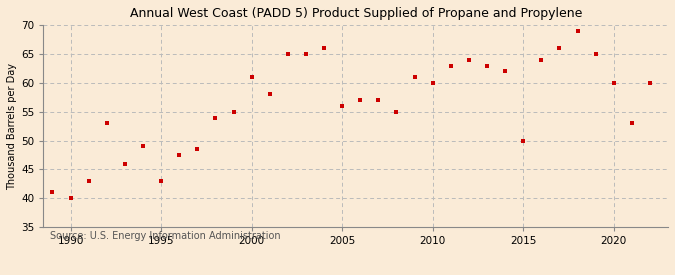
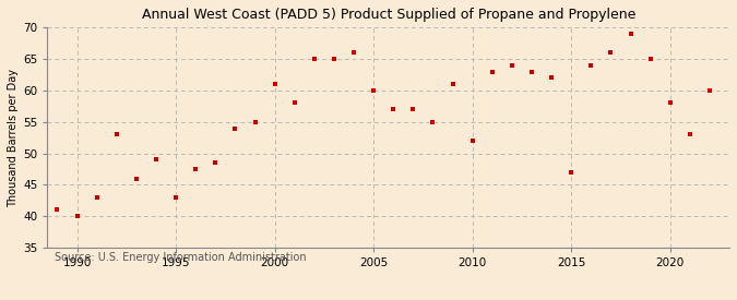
2005: 56.0 -> 60.0
2010: 60.0 -> 52.0
2015: 50.0 -> 47.0
2020: 60.0 -> 58.0
